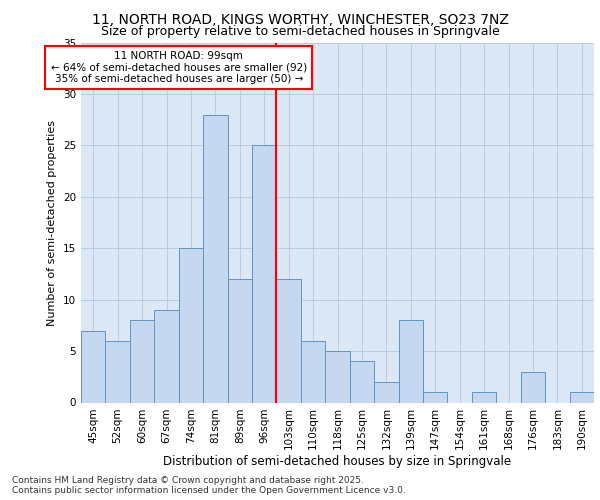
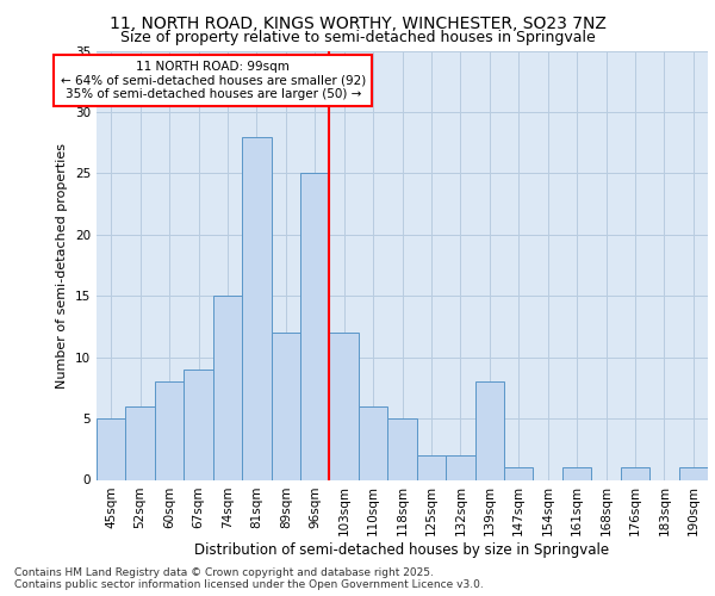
45sqm: 7 -> 5
125sqm: 4 -> 2
176sqm: 3 -> 1
